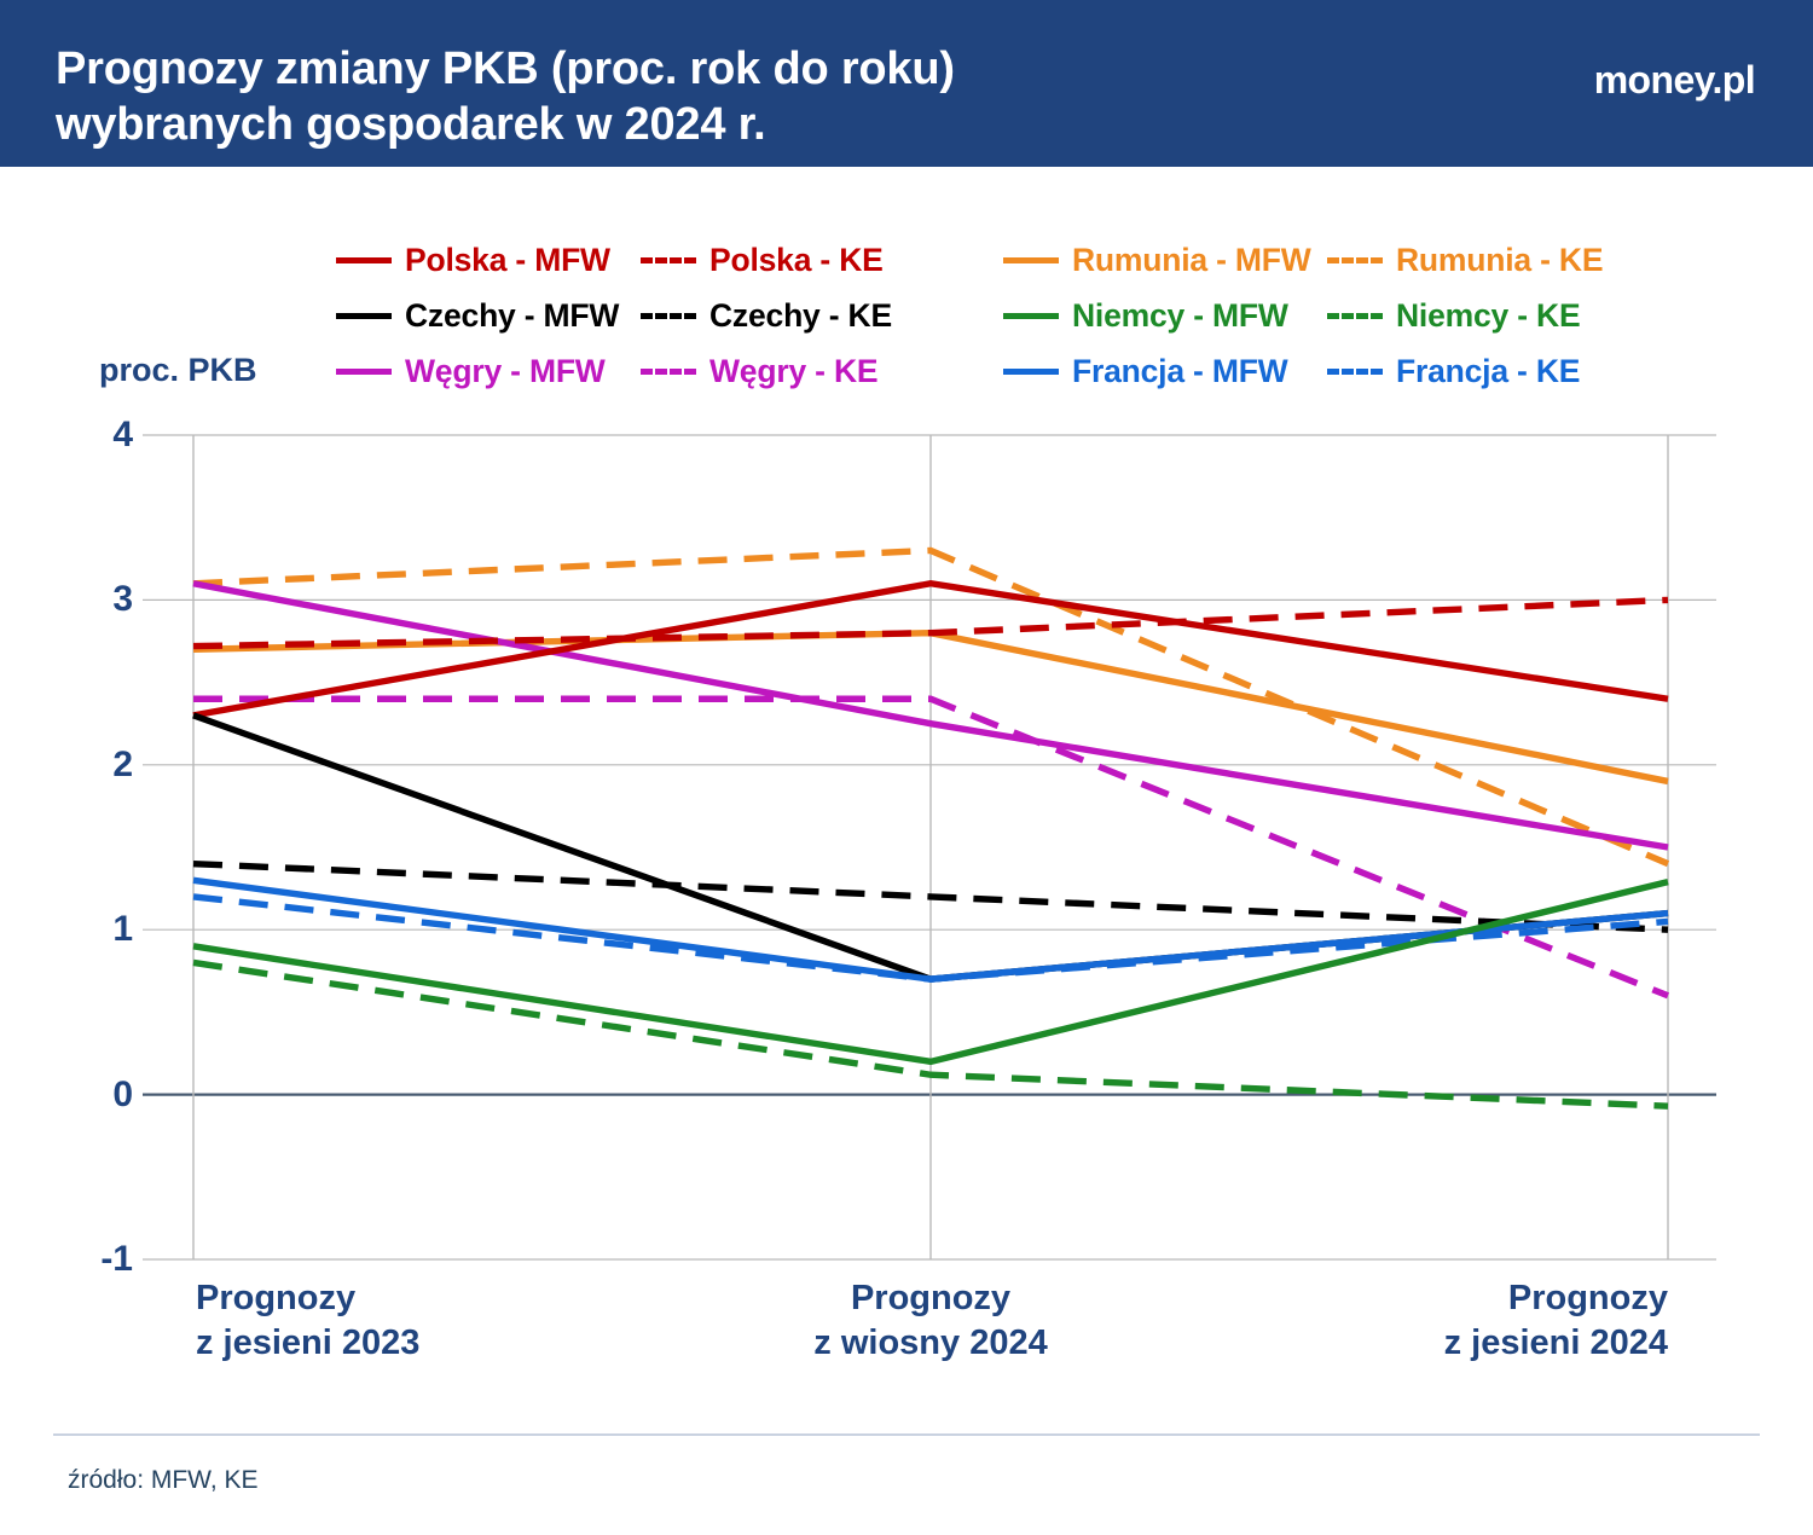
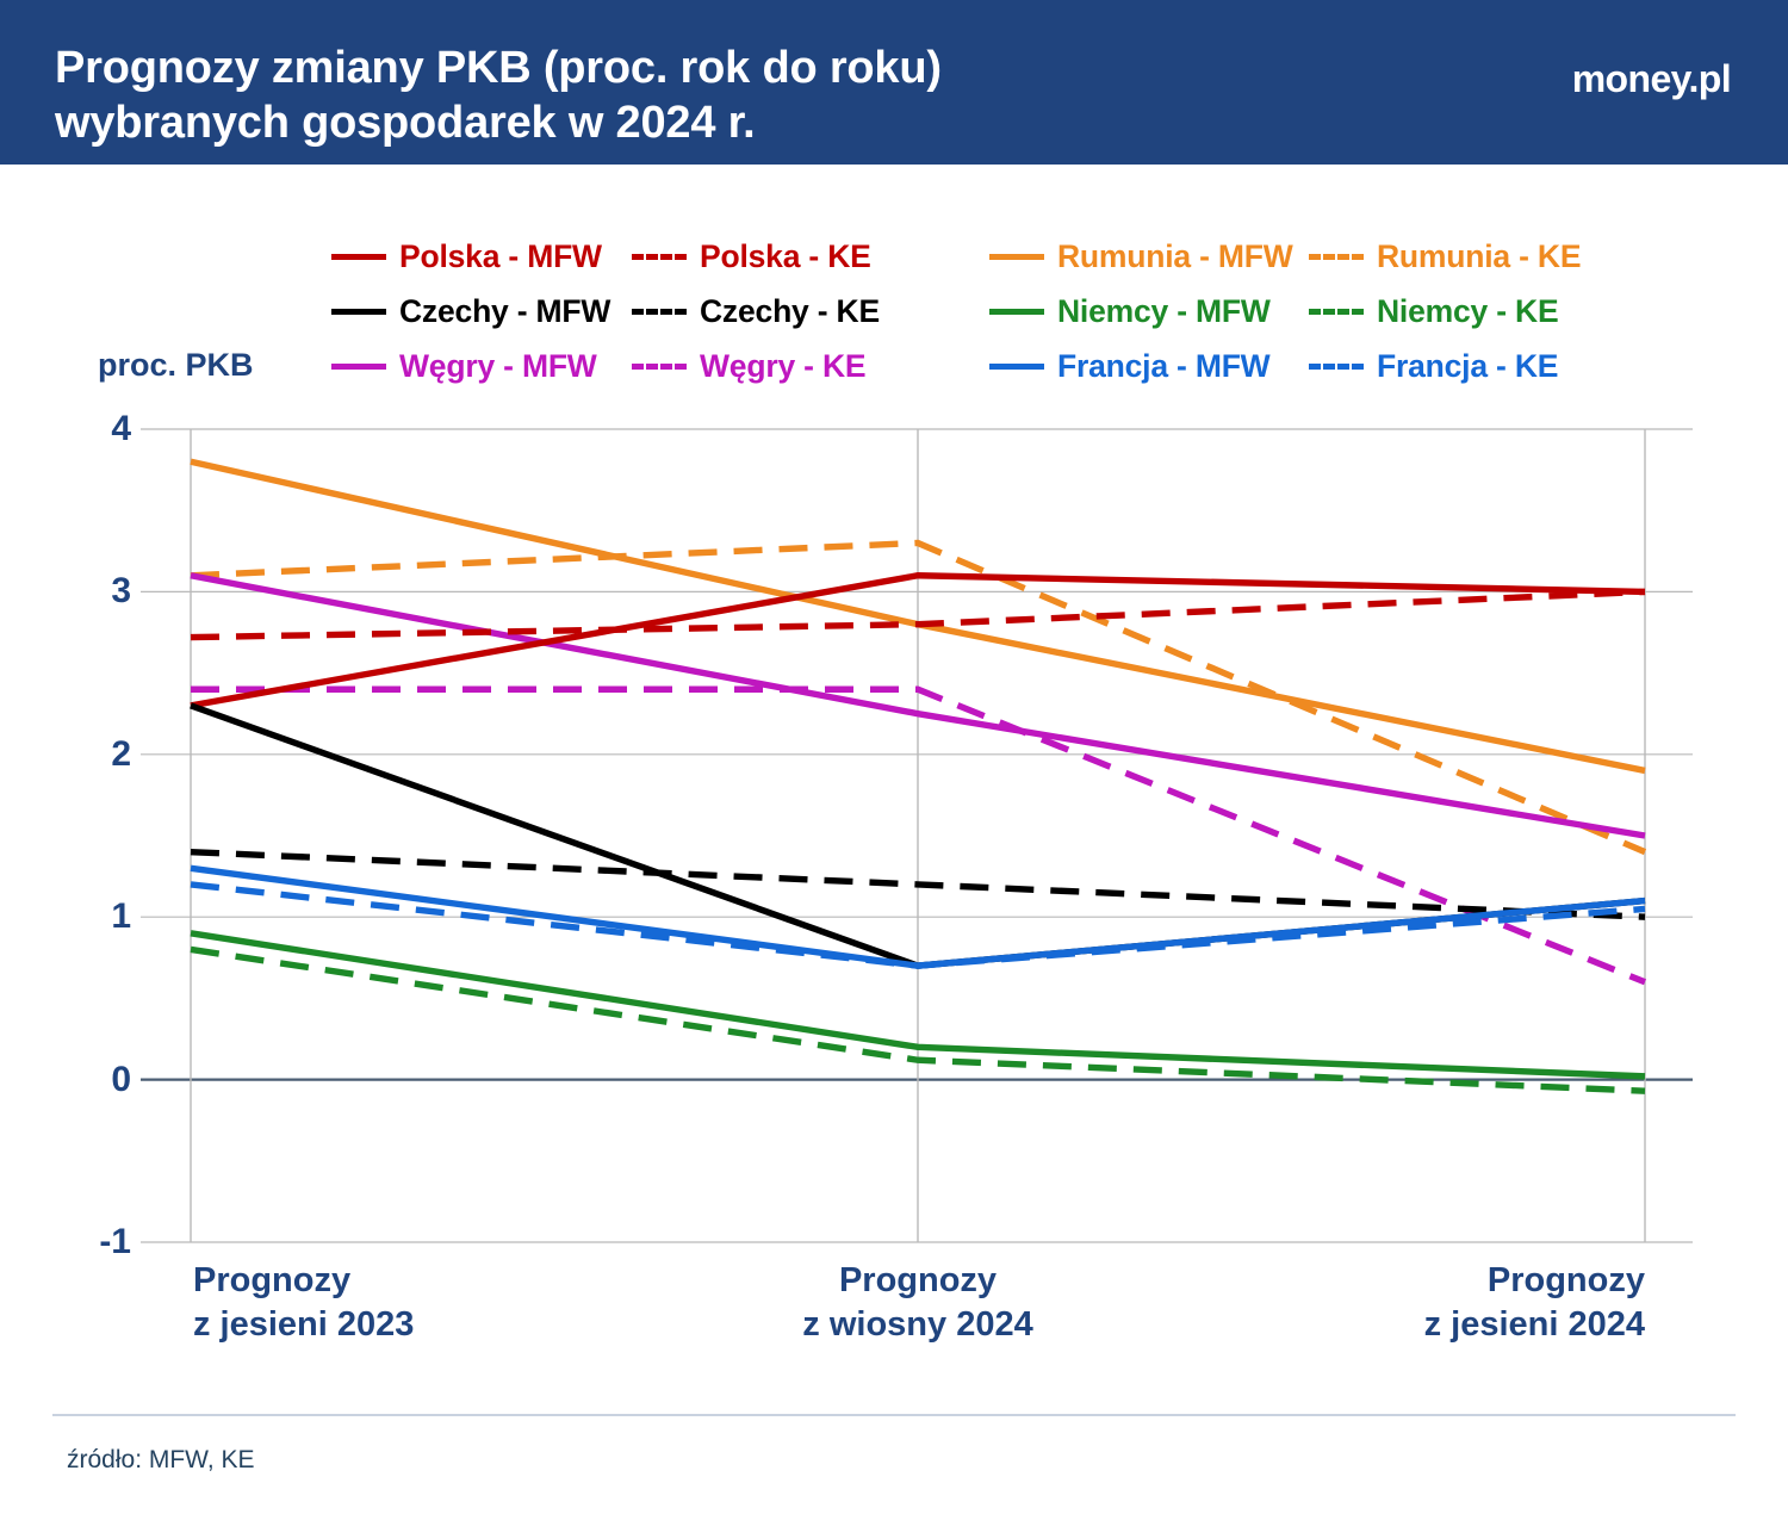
Rumunia - MFW/Prognozy z jesieni 2023: 2.7 -> 3.8
Polska - MFW/Prognozy z jesieni 2024: 2.4 -> 3.0
Niemcy - MFW/Prognozy z jesieni 2024: 1.29 -> 0.02
